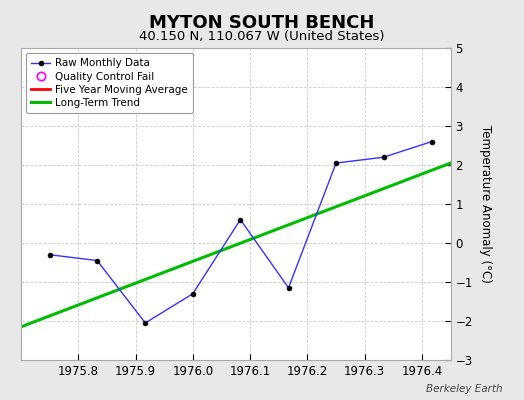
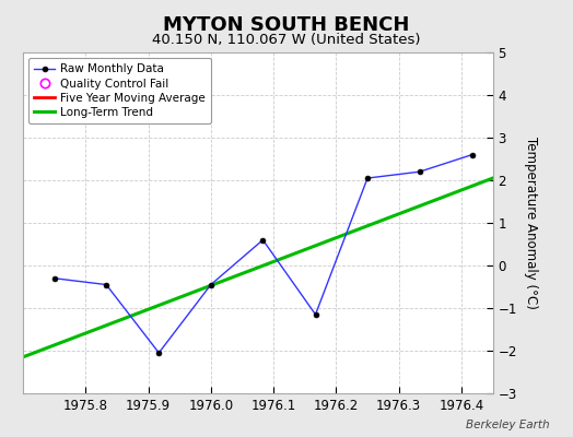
1976.0: -1.30 -> -0.45
